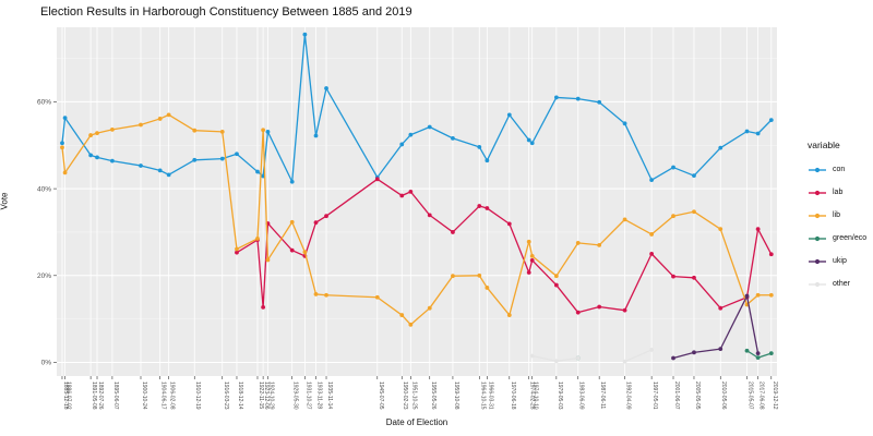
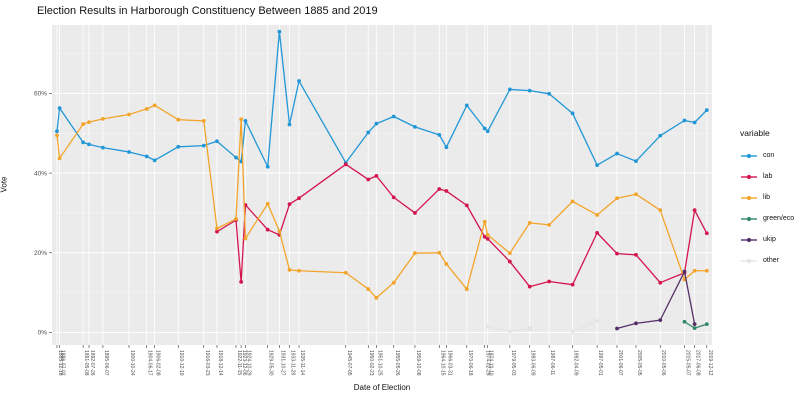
lab/1974-02-28: 21% -> 24%
